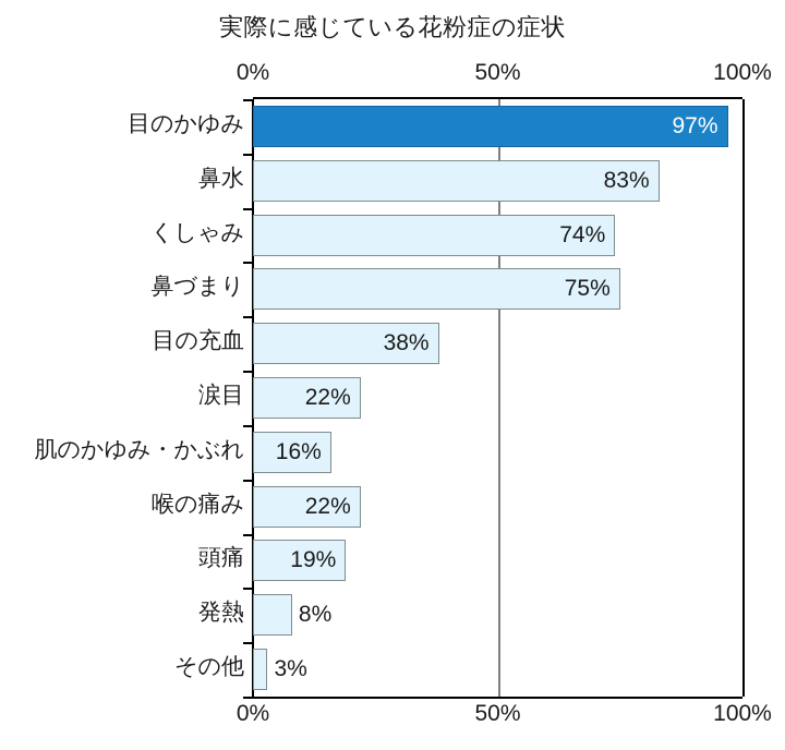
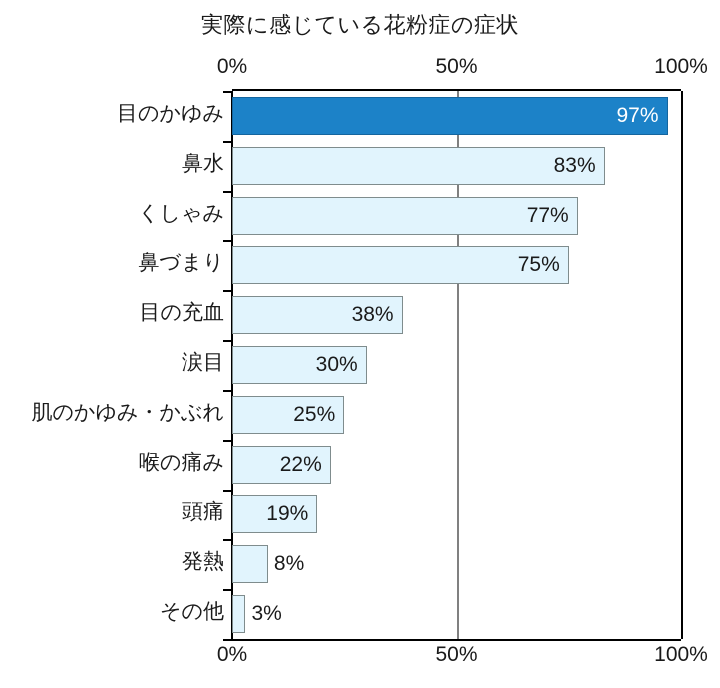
くしゃみ: 74% -> 77%
涙目: 22% -> 30%
肌のかゆみ・かぶれ: 16% -> 25%
